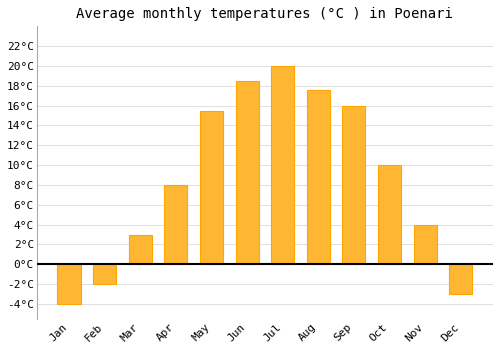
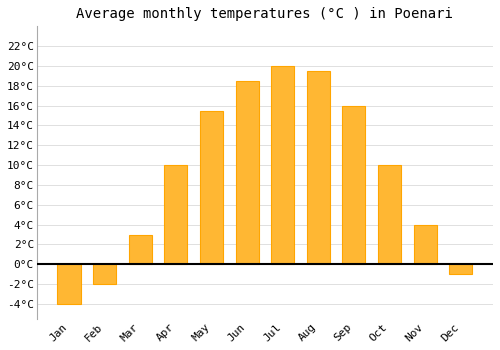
Apr: 8.0°C -> 10.0°C
Aug: 17.6°C -> 19.5°C
Dec: -3.0°C -> -1.0°C
